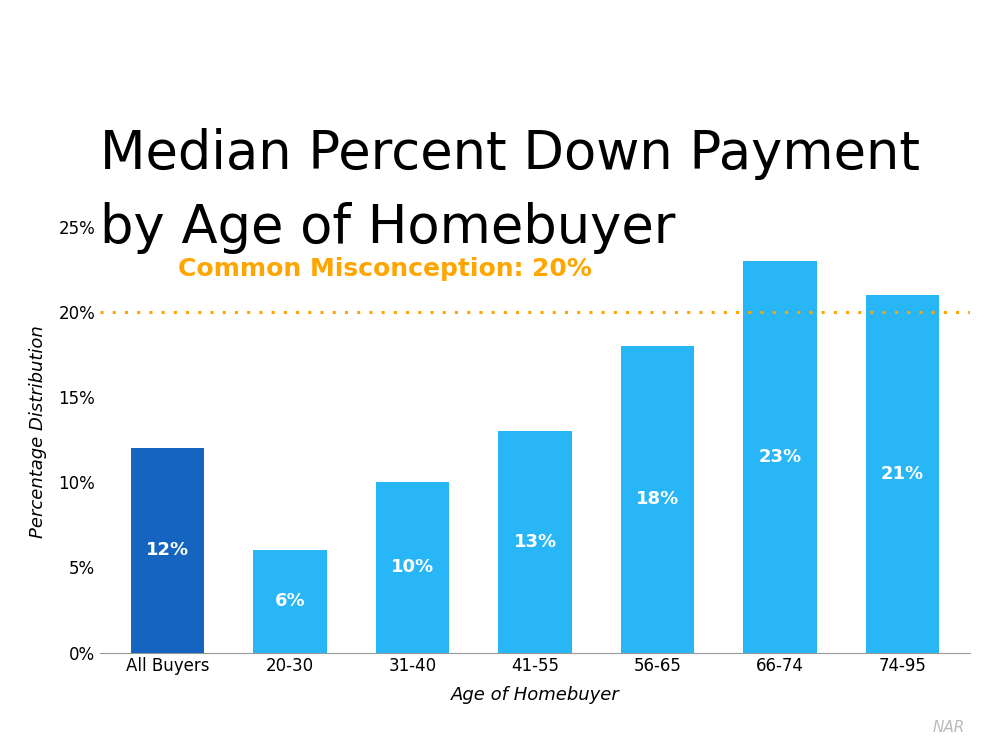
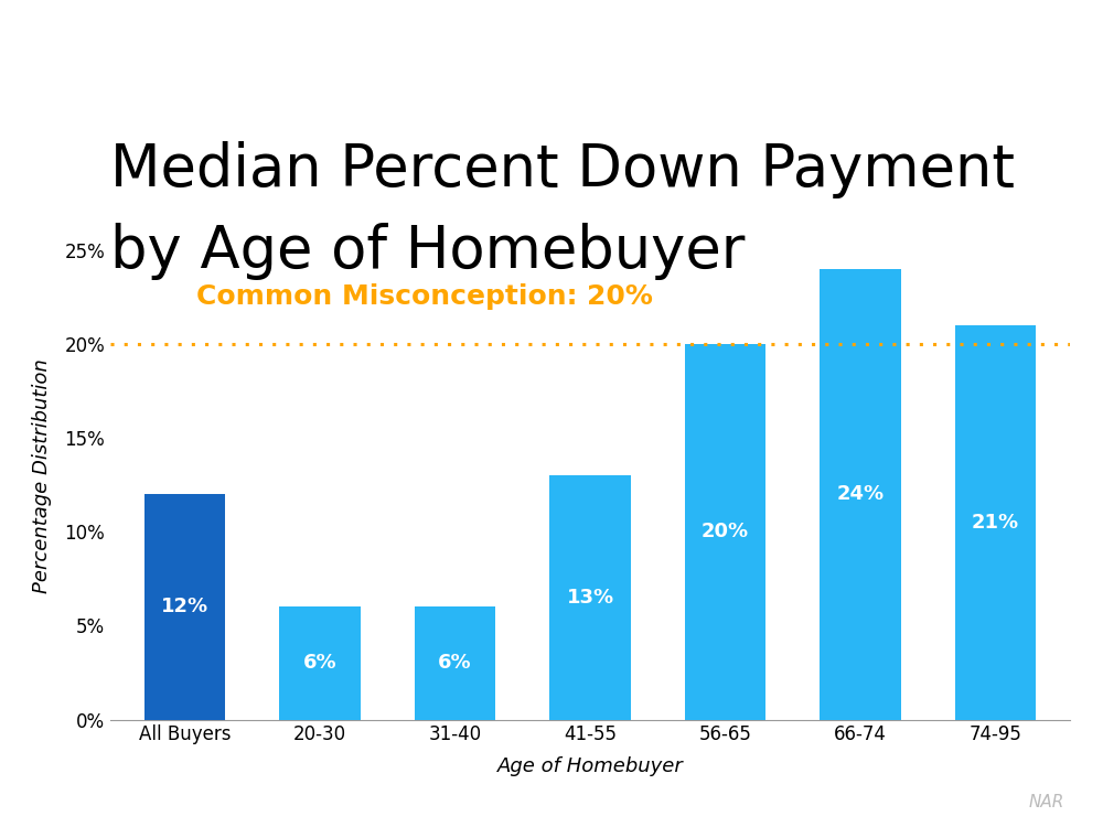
31-40: 10% -> 6%
56-65: 18% -> 20%
66-74: 23% -> 24%
